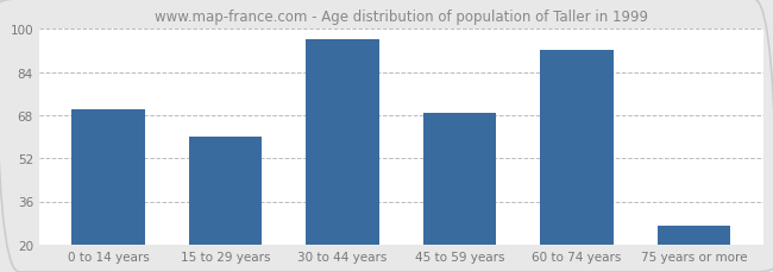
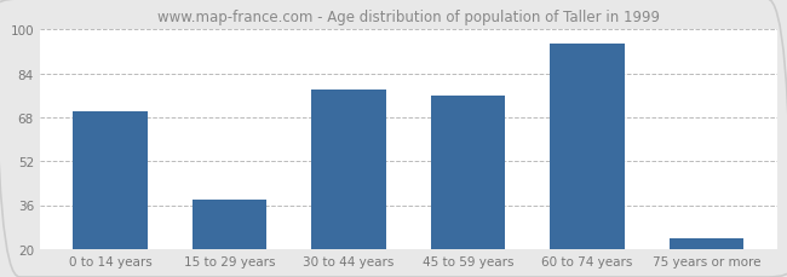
15 to 29 years: 60 -> 38
30 to 44 years: 96 -> 78
45 to 59 years: 69 -> 76
60 to 74 years: 92 -> 95
75 years or more: 27 -> 24
